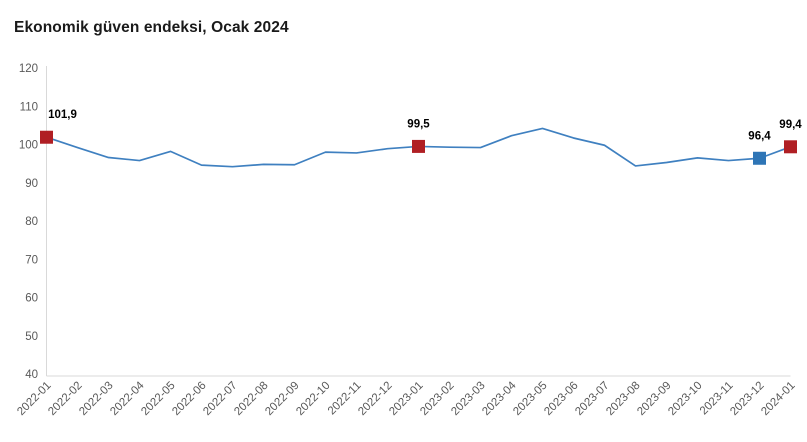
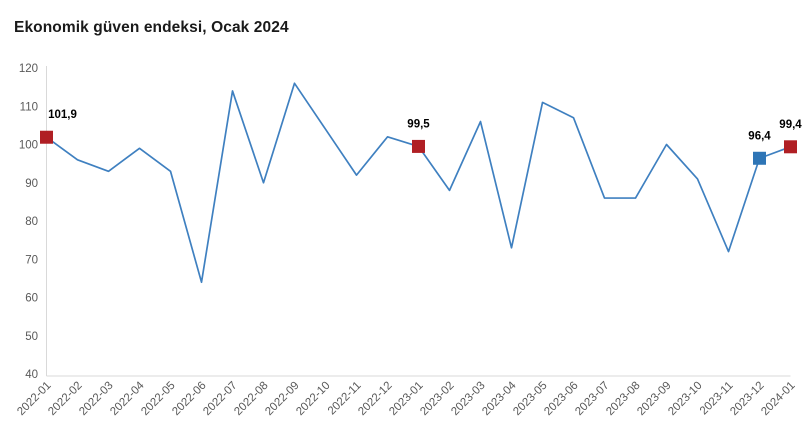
2022-02: 99 -> 96
2022-03: 97 -> 93
2022-04: 96 -> 99
2022-05: 98 -> 93
2022-06: 95 -> 64
2022-07: 94 -> 114
2022-08: 95 -> 90
2022-09: 95 -> 116
2022-10: 98 -> 104
2022-11: 98 -> 92
2022-12: 99 -> 102
2023-02: 99 -> 88
2023-03: 99 -> 106
2023-04: 102 -> 73
2023-05: 104 -> 111
2023-06: 102 -> 107
2023-07: 100 -> 86
2023-08: 94 -> 86
2023-09: 95 -> 100
2023-10: 96 -> 91
2023-11: 96 -> 72
